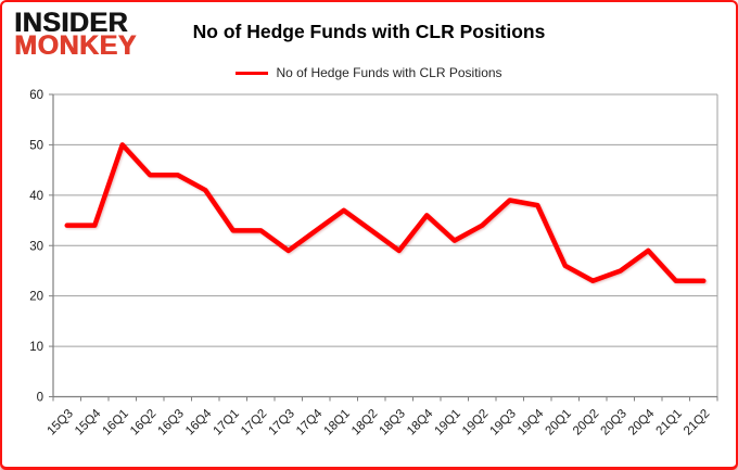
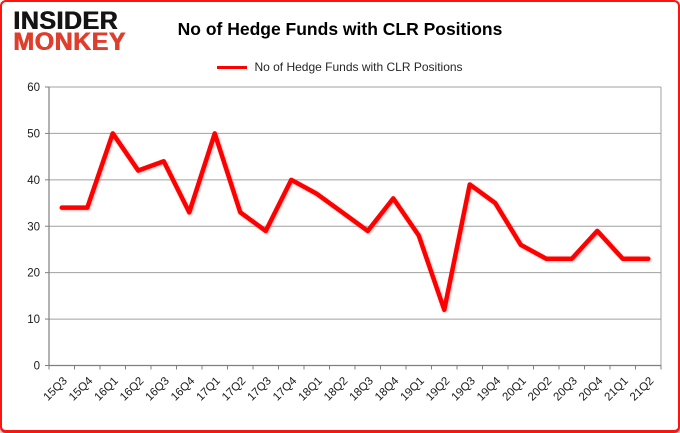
16Q2: 44 -> 42
16Q4: 41 -> 33
17Q1: 33 -> 50
17Q4: 33 -> 40
19Q1: 31 -> 28
19Q2: 34 -> 12
19Q4: 38 -> 35
20Q3: 25 -> 23
